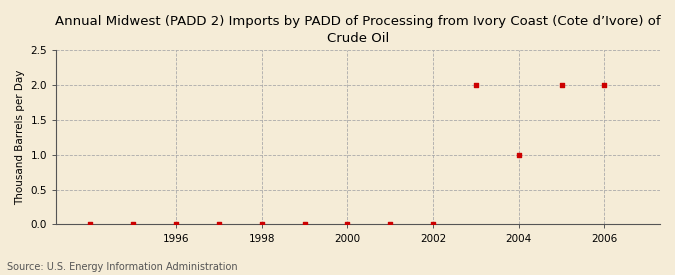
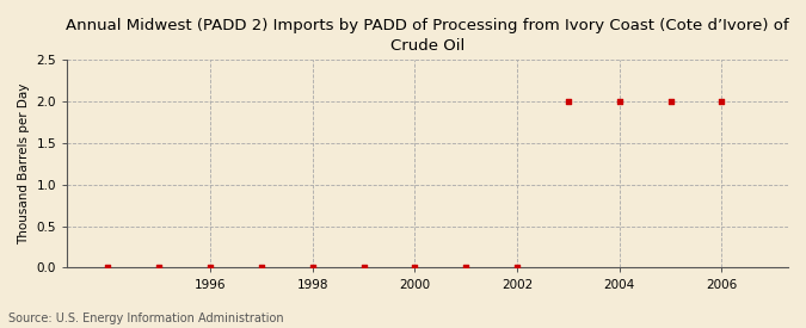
2004: 1 -> 2
